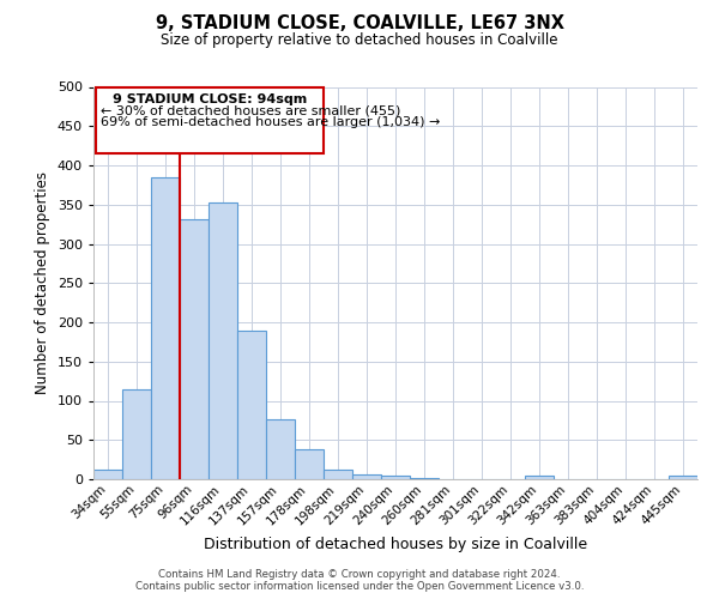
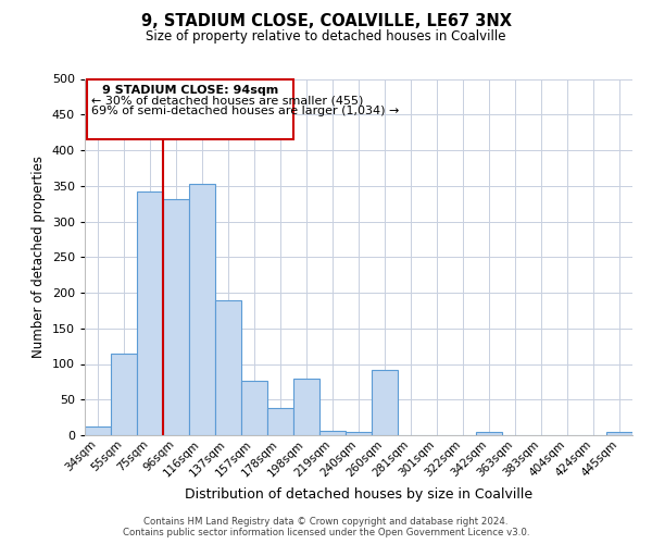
75sqm: 385 -> 342
198sqm: 12 -> 80
260sqm: 2 -> 92
